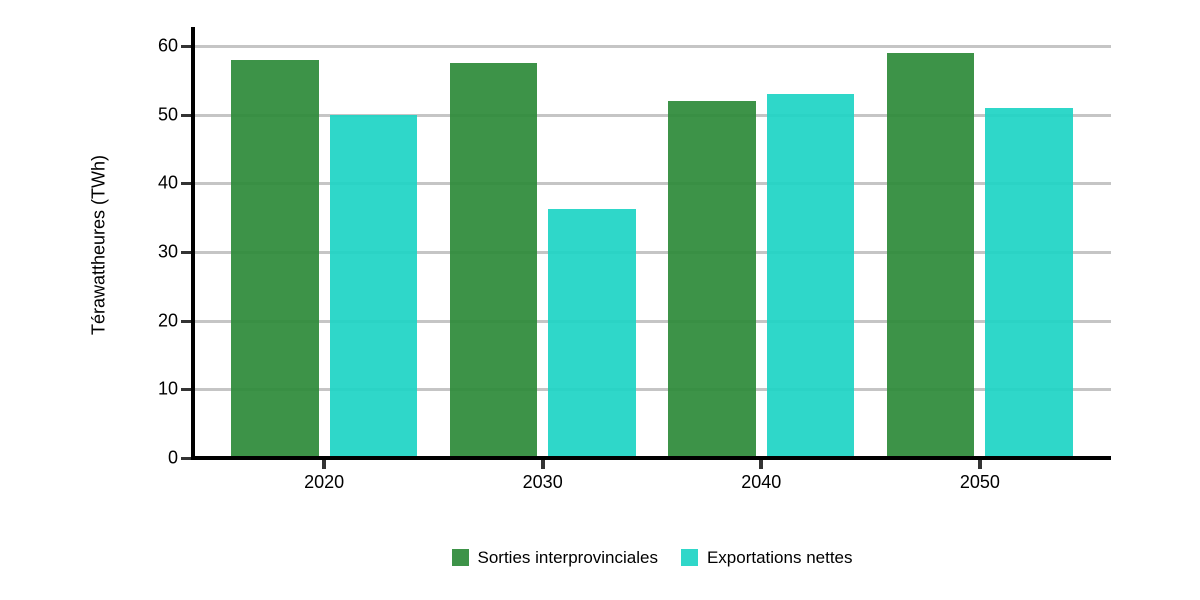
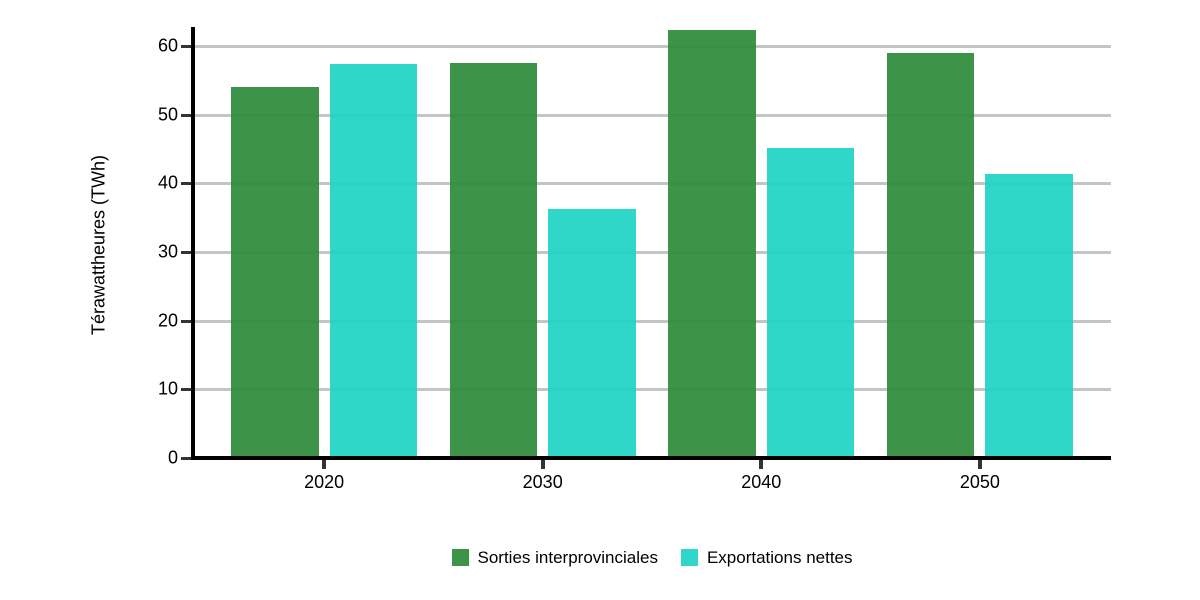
Sorties interprovinciales/2020: 58 -> 54
Exportations nettes/2020: 50 -> 57
Sorties interprovinciales/2040: 52 -> 62
Exportations nettes/2040: 53 -> 45
Exportations nettes/2050: 51 -> 41
